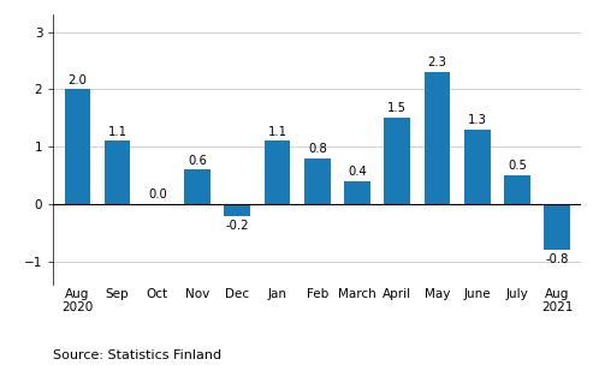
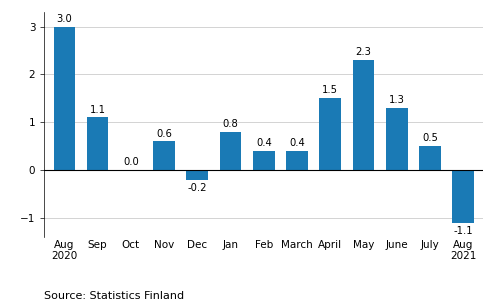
Aug 2020: 2.0 -> 3.0
Jan: 1.1 -> 0.8
Feb: 0.8 -> 0.4
Aug 2021: -0.8 -> -1.1
